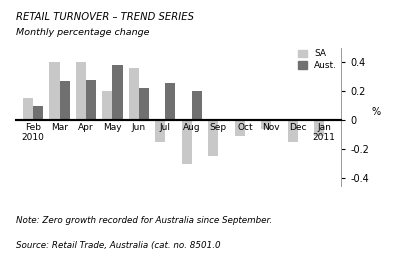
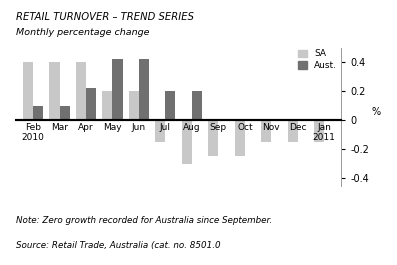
SA/Feb 2010: 0.15 -> 0.40
Aust./Mar: 0.27 -> 0.10
Aust./Apr: 0.28 -> 0.22
Aust./May: 0.38 -> 0.42
SA/Jun: 0.36 -> 0.20
Aust./Jun: 0.22 -> 0.42
Aust./Jul: 0.26 -> 0.20
SA/Oct: -0.11 -> -0.25
SA/Nov: -0.06 -> -0.15
SA/Jan 2011: -0.11 -> -0.15
